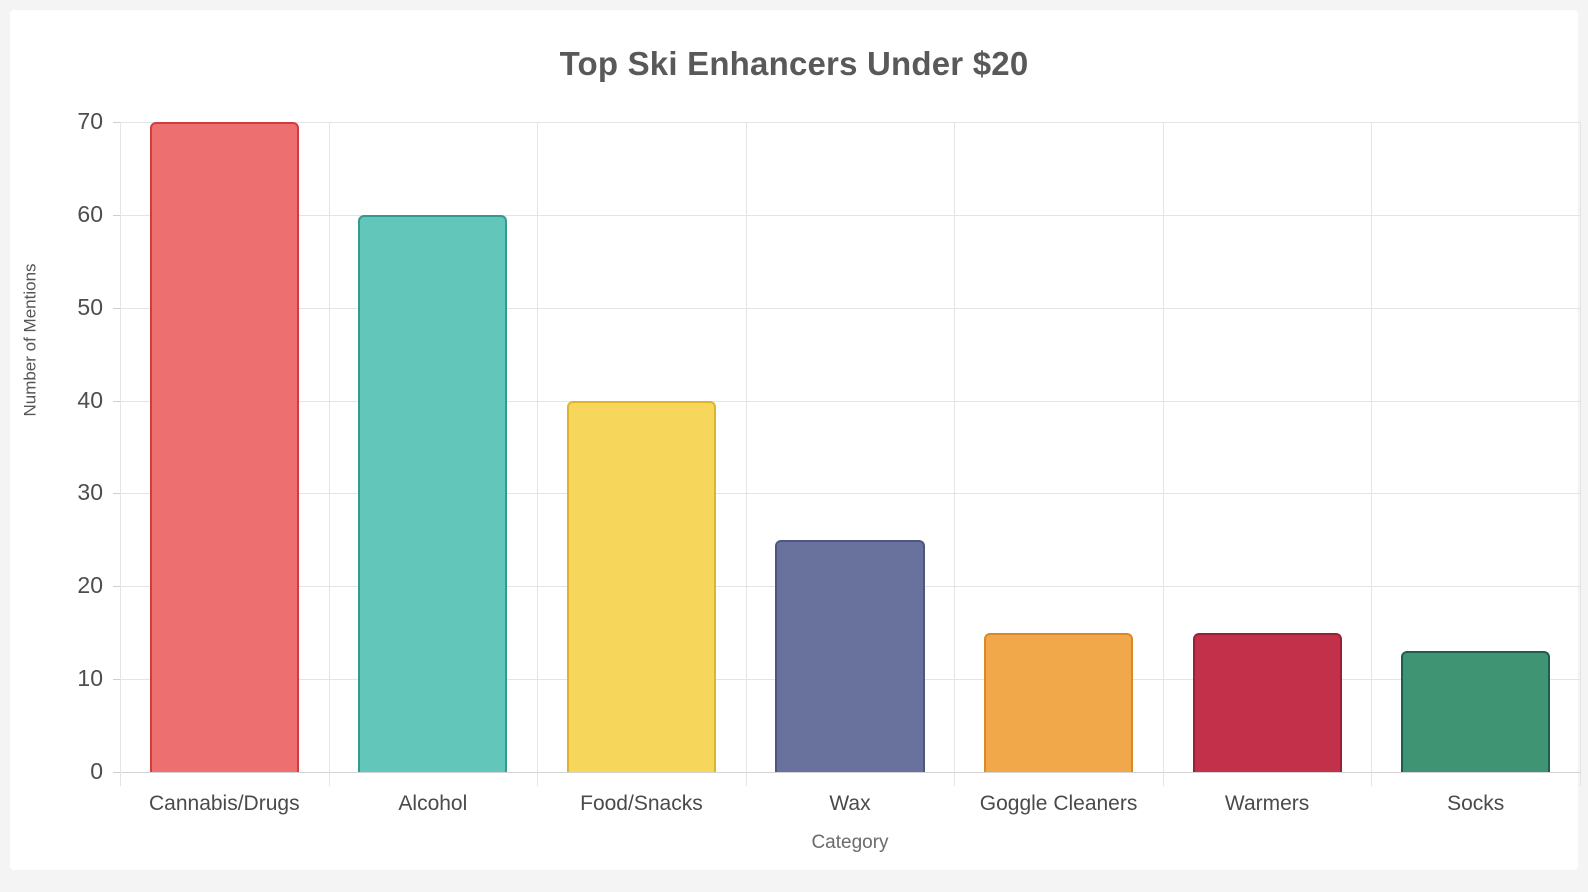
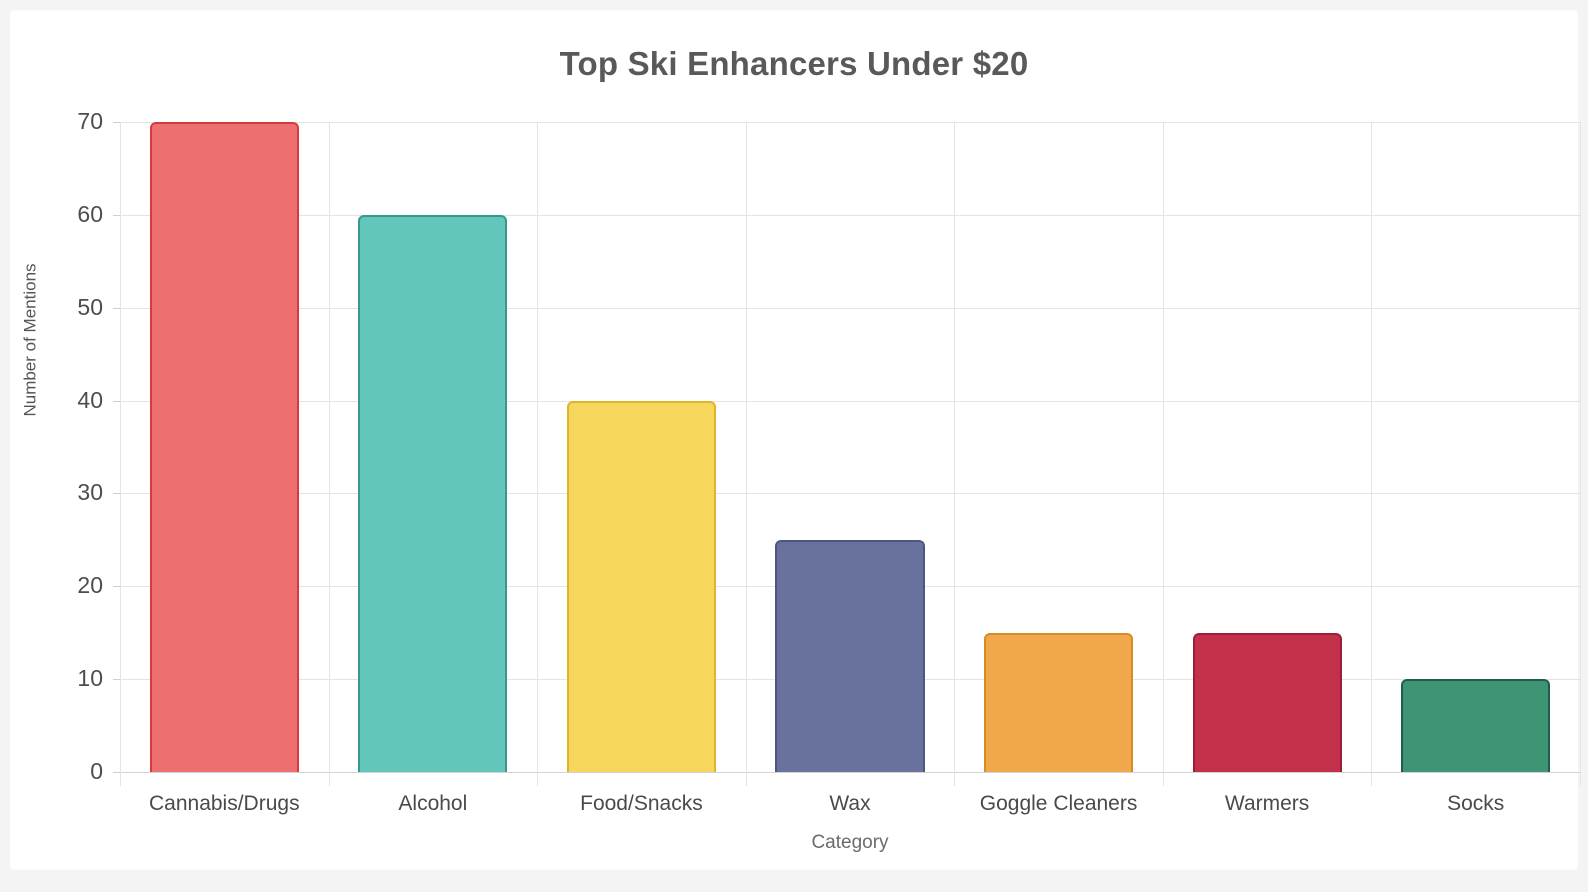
Socks: 13 -> 10
